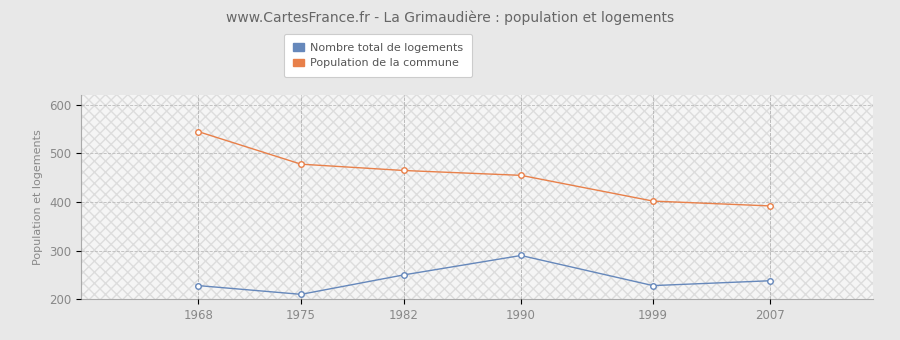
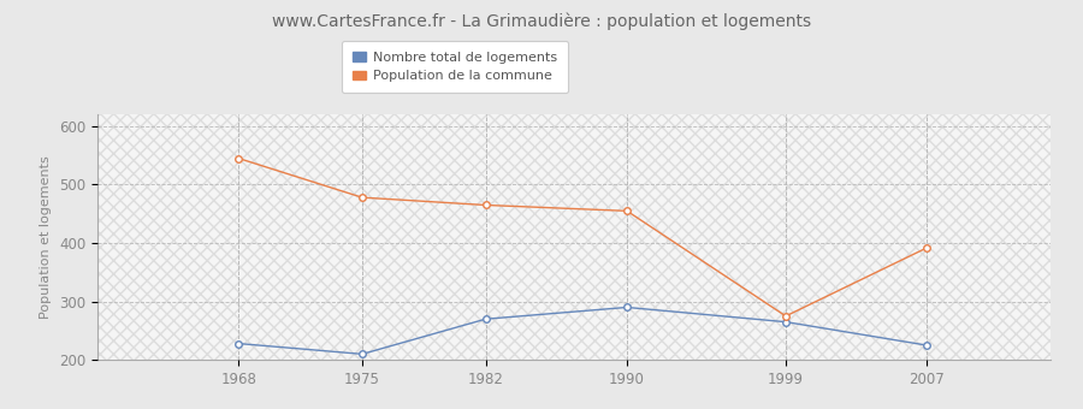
Nombre total de logements/1982: 250 -> 270
Nombre total de logements/1999: 228 -> 265
Population de la commune/1999: 402 -> 275
Nombre total de logements/2007: 238 -> 225
